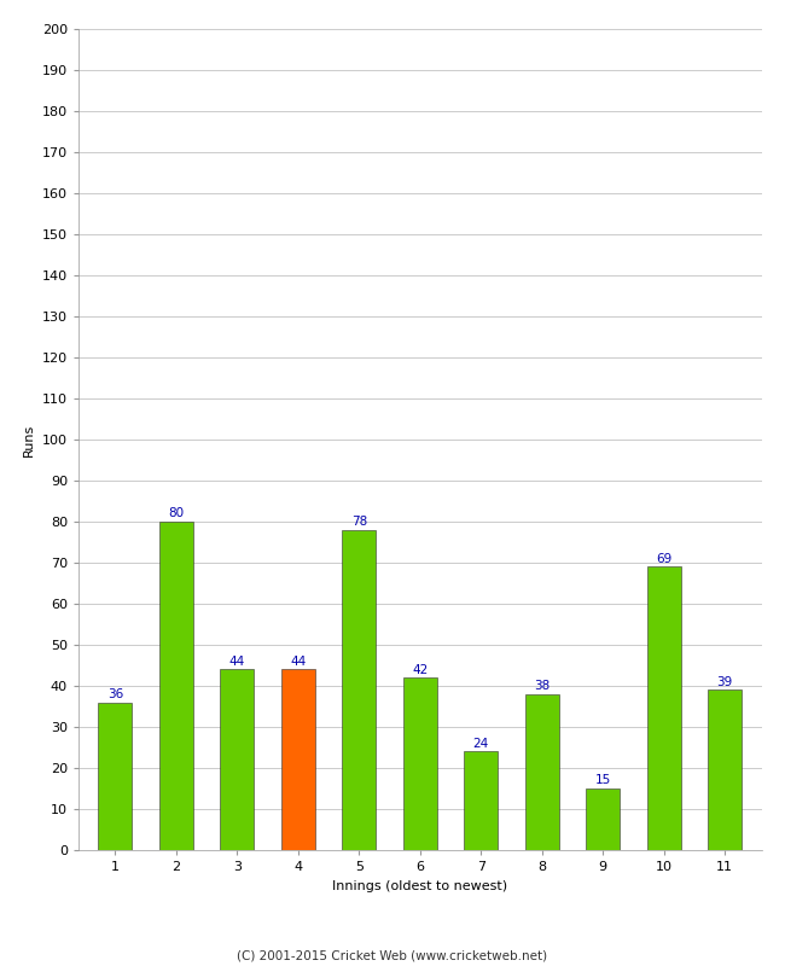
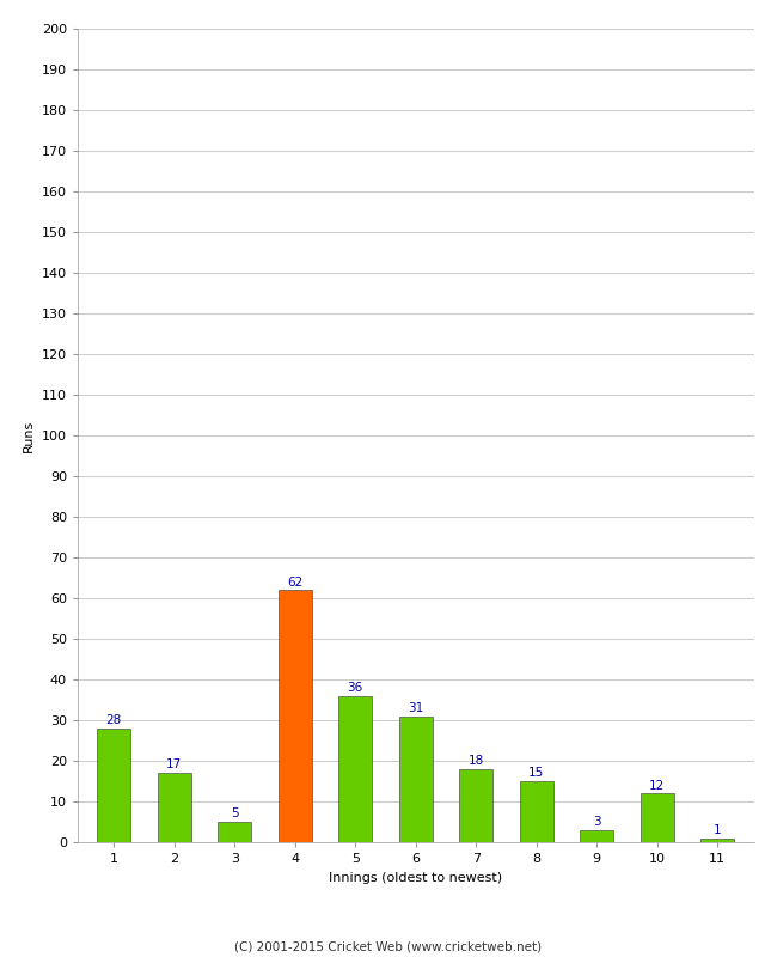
1: 36 -> 28
2: 80 -> 17
3: 44 -> 5
4: 44 -> 62
5: 78 -> 36
6: 42 -> 31
7: 24 -> 18
8: 38 -> 15
9: 15 -> 3
10: 69 -> 12
11: 39 -> 1
